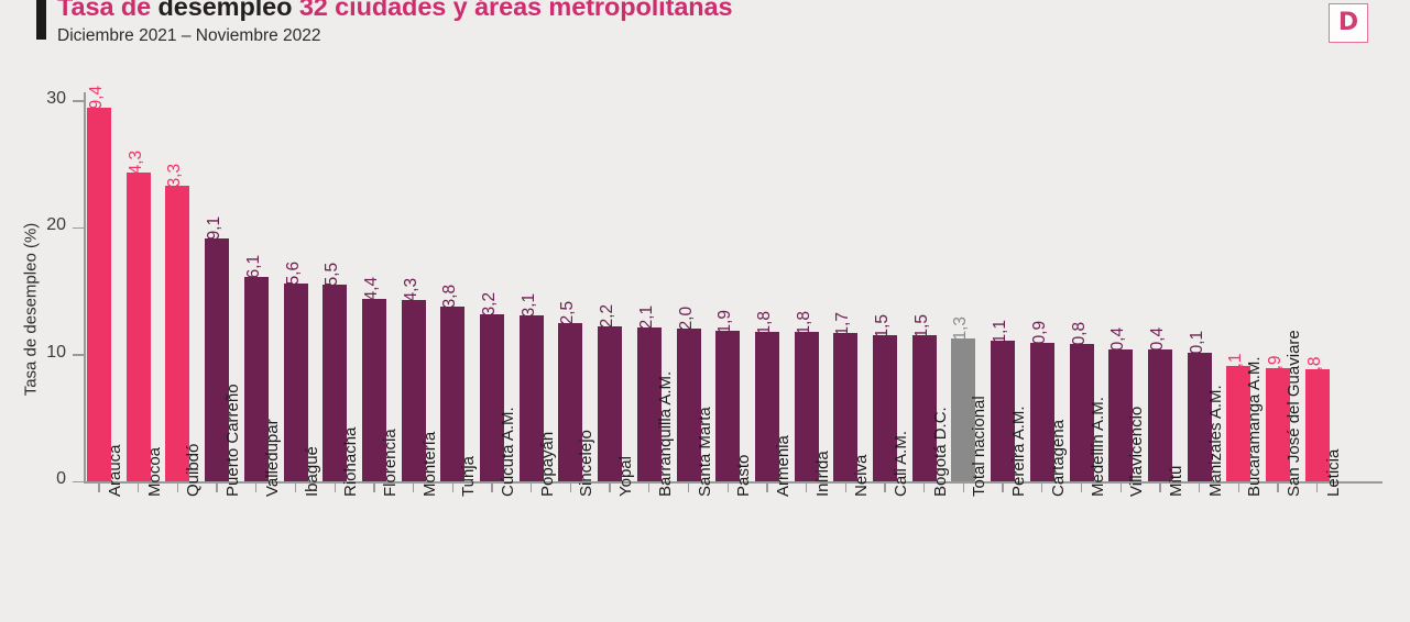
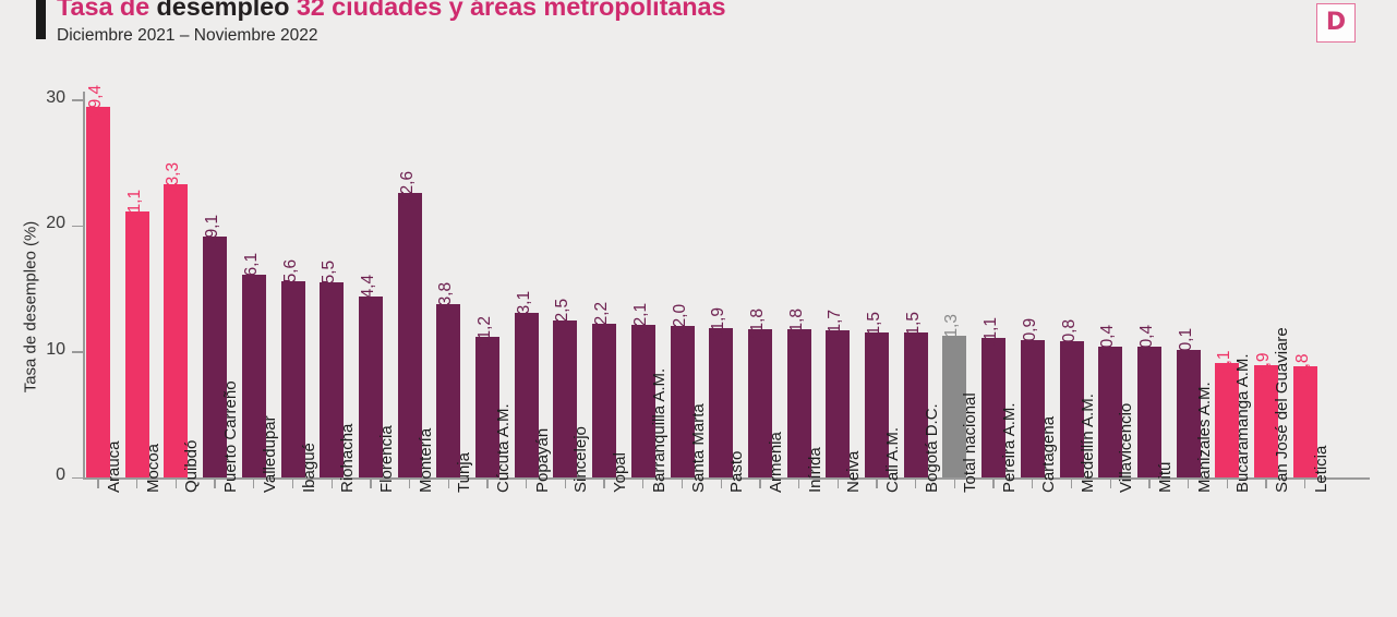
Mocoa: 24,3 -> 21,1
Montería: 14,3 -> 22,6
Cúcuta A.M.: 13,2 -> 11,2
